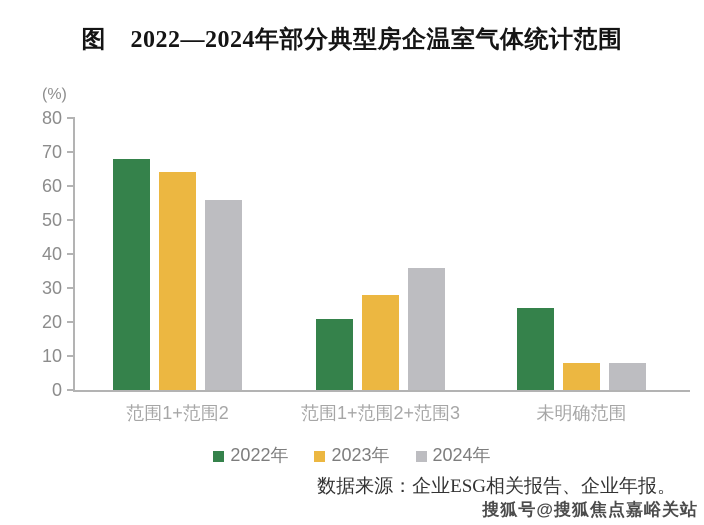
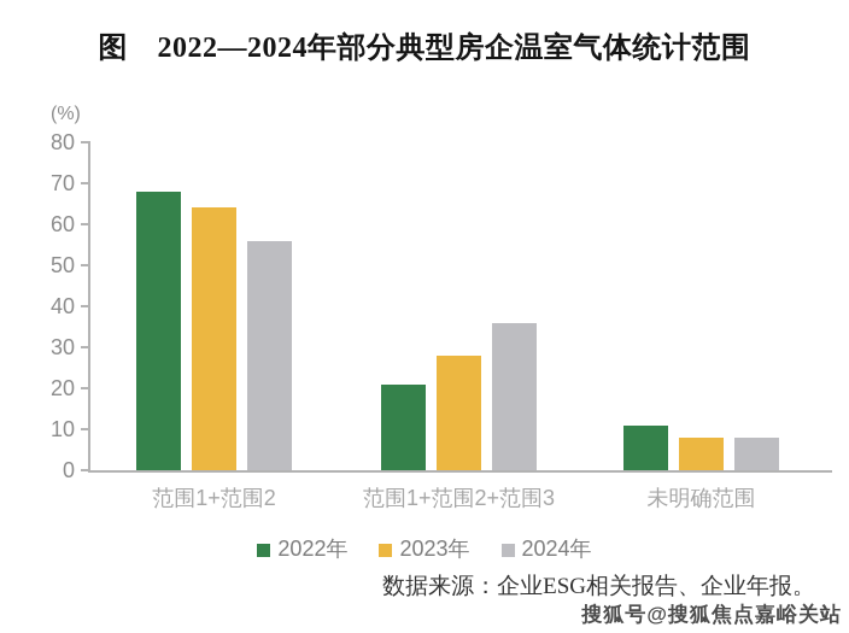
2022年/未明确范围: 24 -> 11
